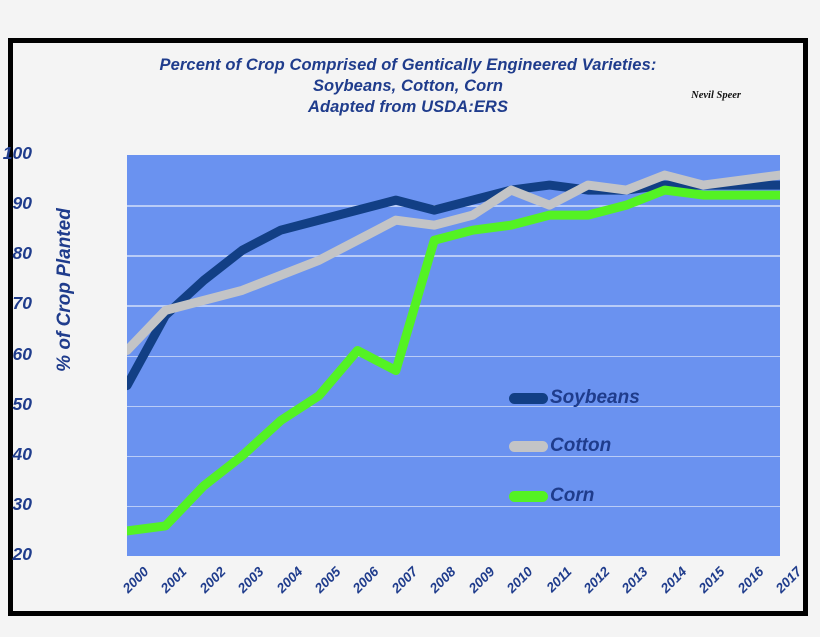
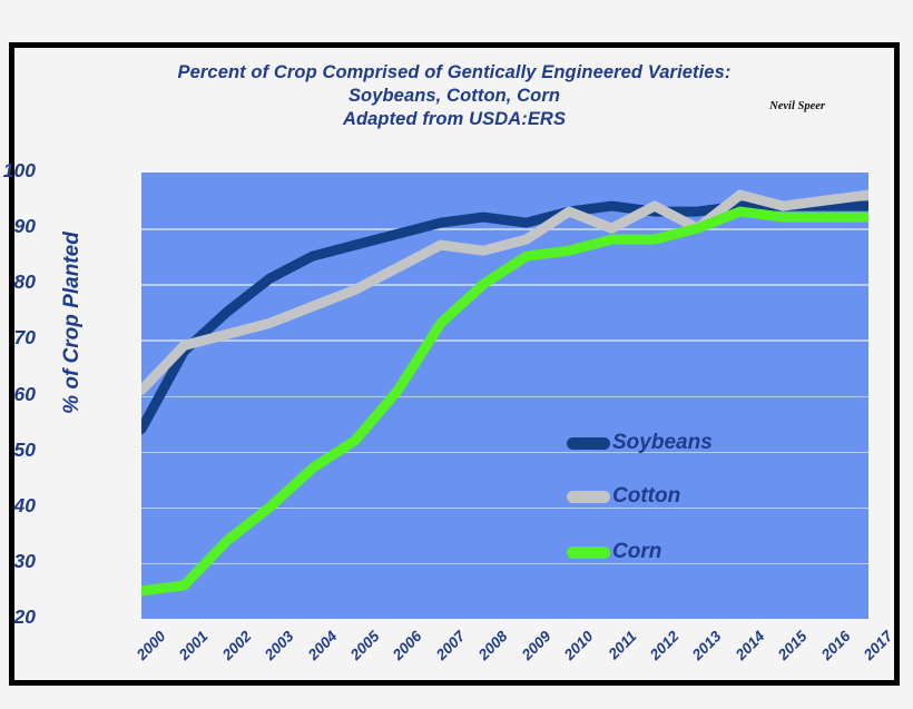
Corn/2007: 57 -> 73
Soybeans/2008: 89 -> 92
Corn/2008: 83 -> 80
Cotton/2013: 93 -> 90
